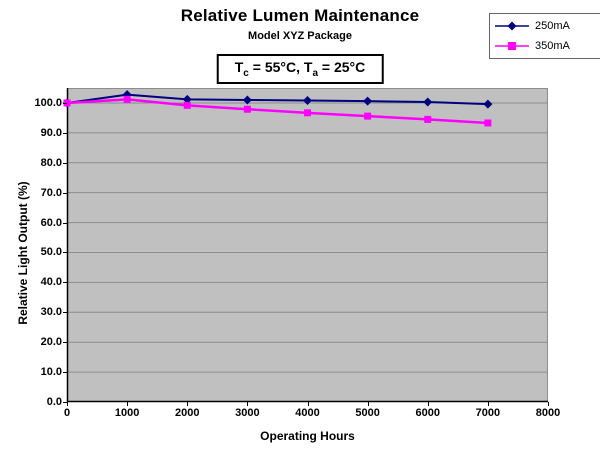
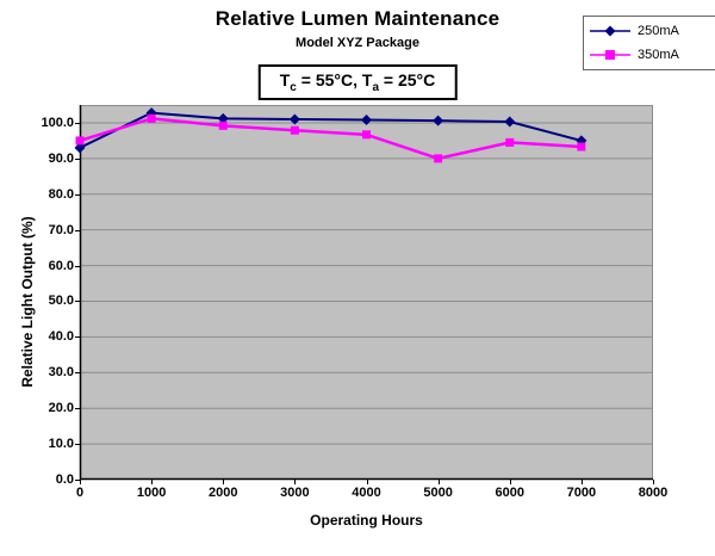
250mA/0: 100 -> 93
350mA/0: 100 -> 95
350mA/5000: 96 -> 90
250mA/7000: 100 -> 95
